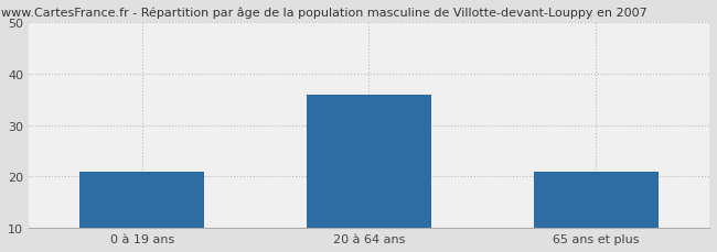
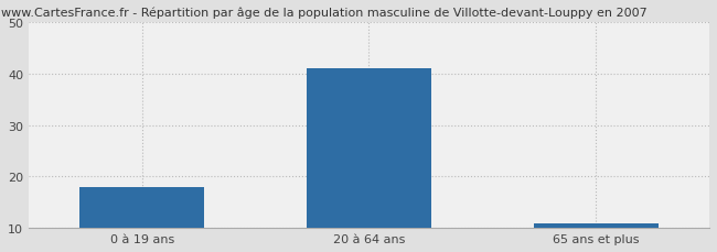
0 à 19 ans: 21 -> 18
20 à 64 ans: 36 -> 41
65 ans et plus: 21 -> 11
